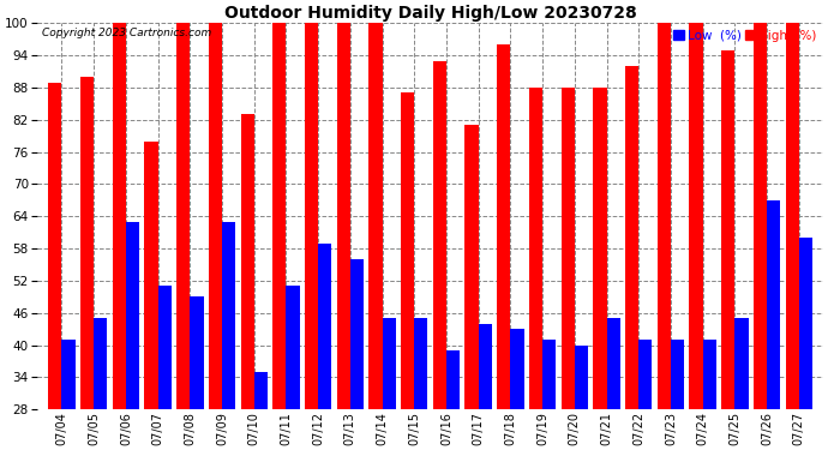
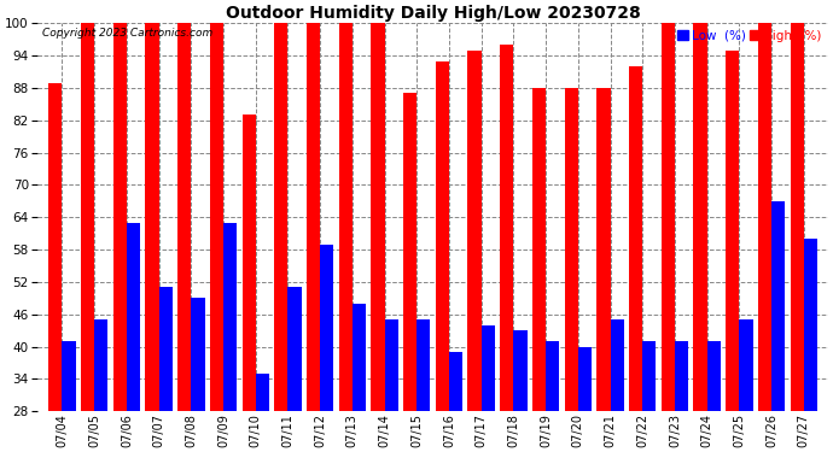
High (%)/07/05: 90 -> 100
High (%)/07/07: 78 -> 100
Low (%)/07/13: 56 -> 48
High (%)/07/17: 81 -> 95
